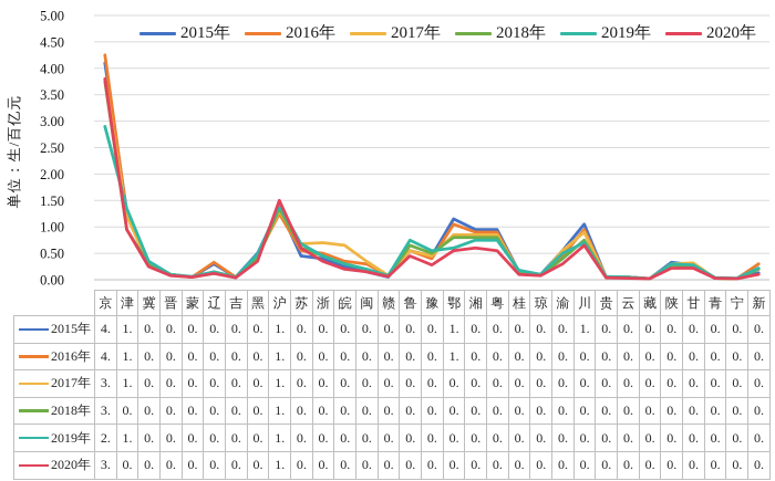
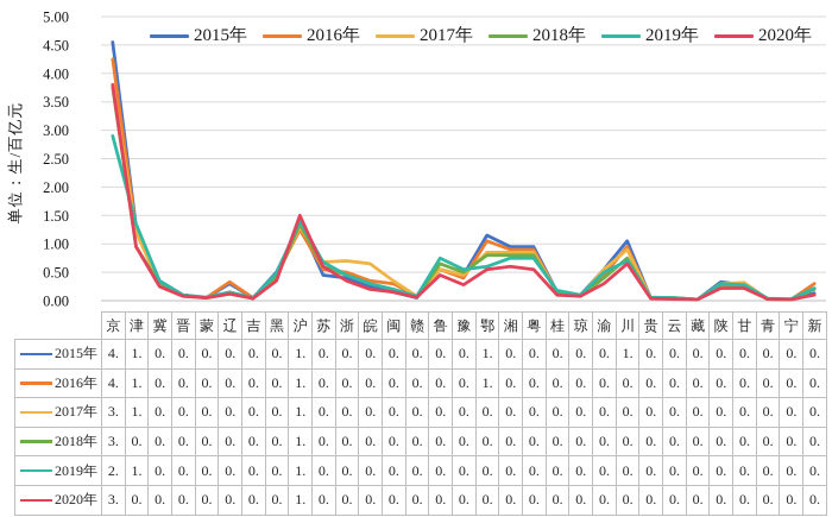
2015年/京: 4.1 -> 4.5
